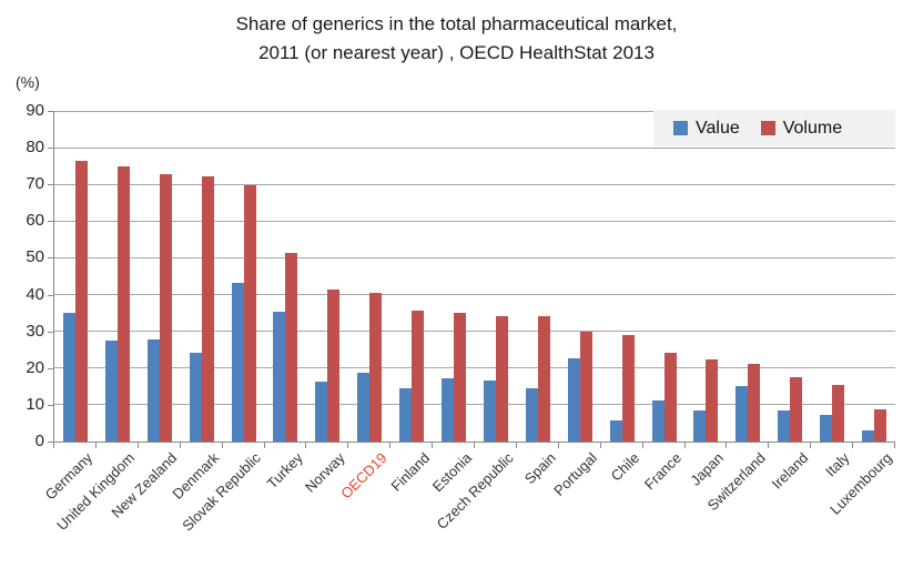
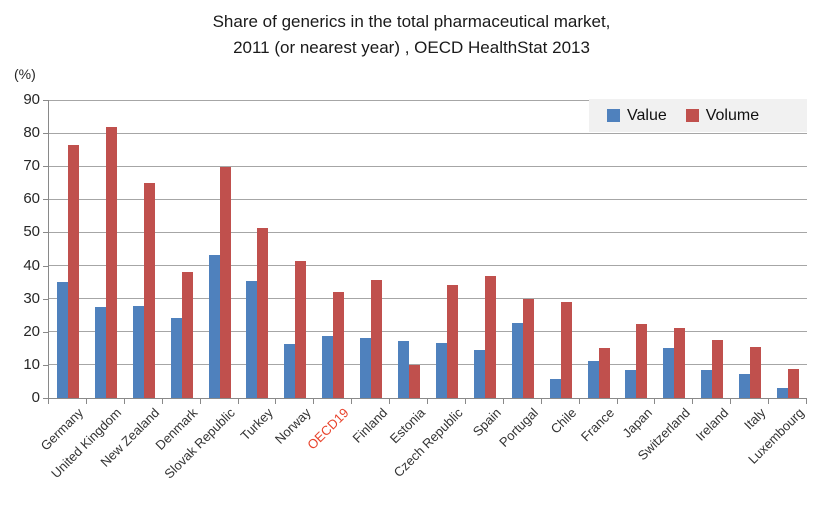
Volume/United Kingdom: 75 -> 82
Volume/New Zealand: 73 -> 65
Volume/Denmark: 72 -> 38
Volume/OECD19: 40 -> 32
Value/Finland: 15 -> 18
Volume/Estonia: 35 -> 10
Volume/Spain: 34 -> 37
Volume/France: 24 -> 15
